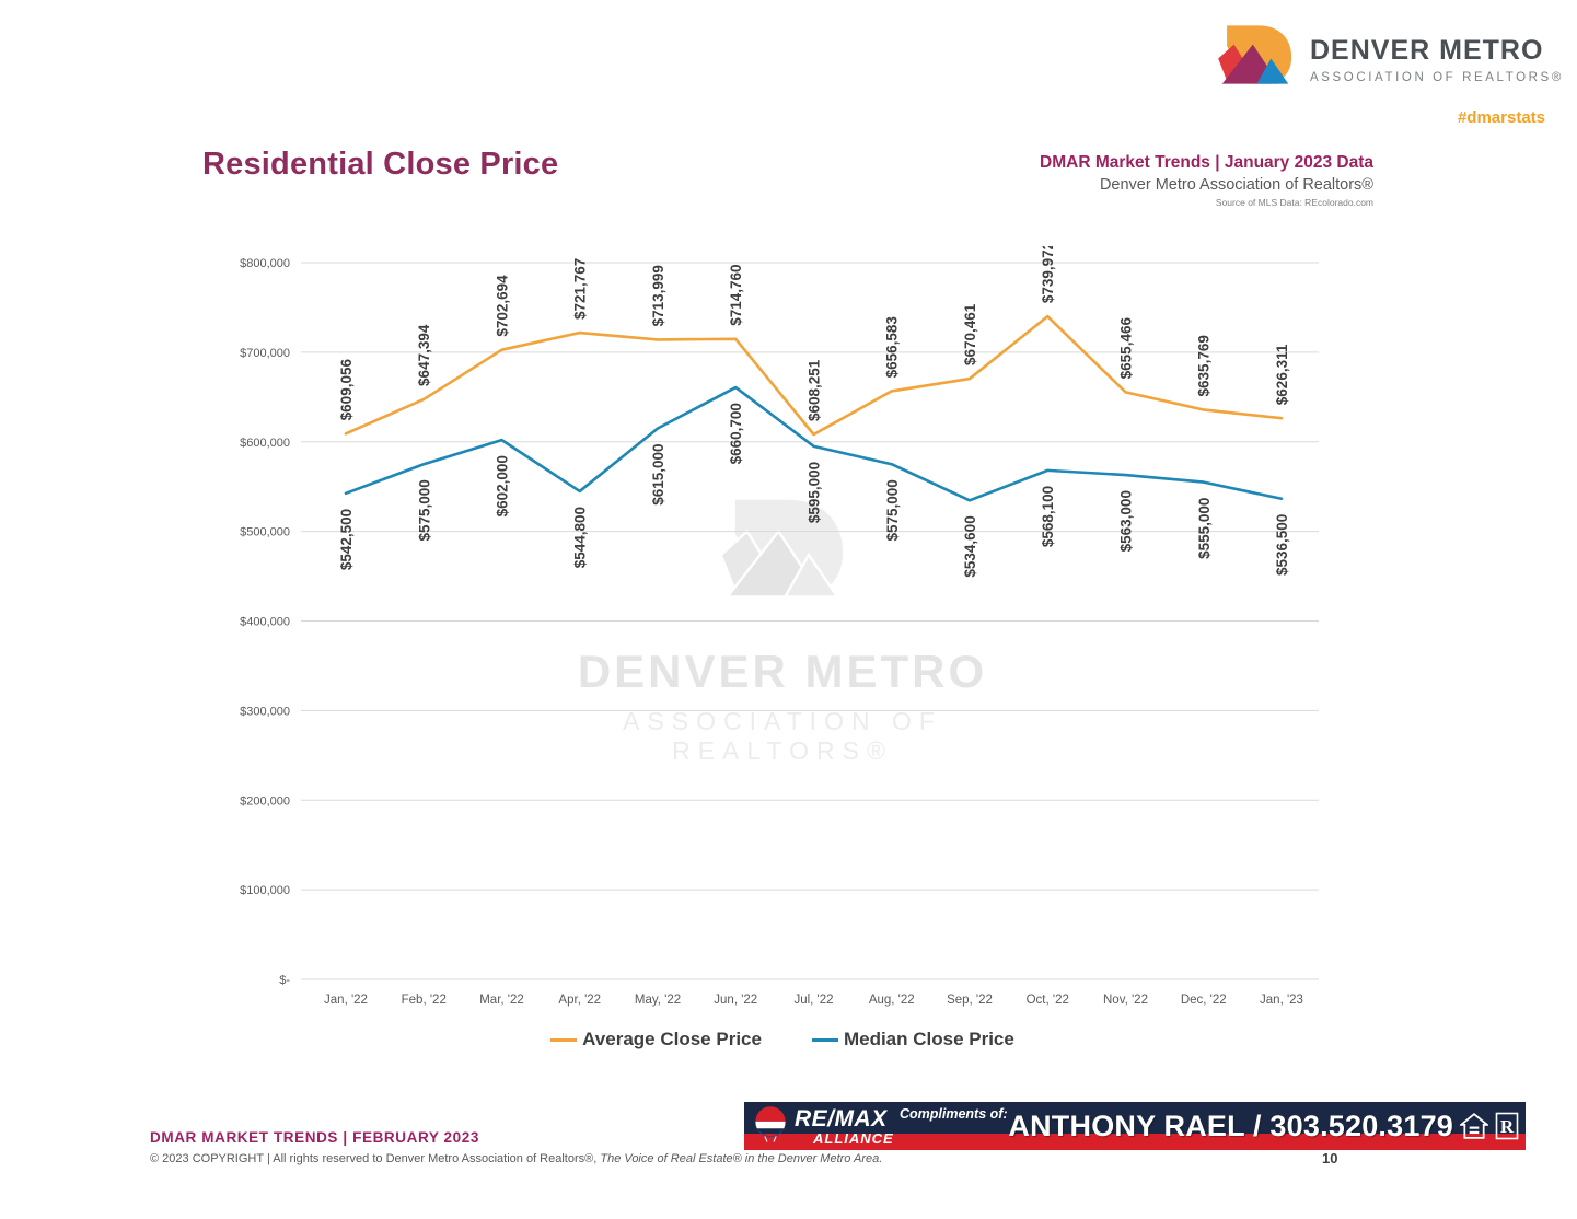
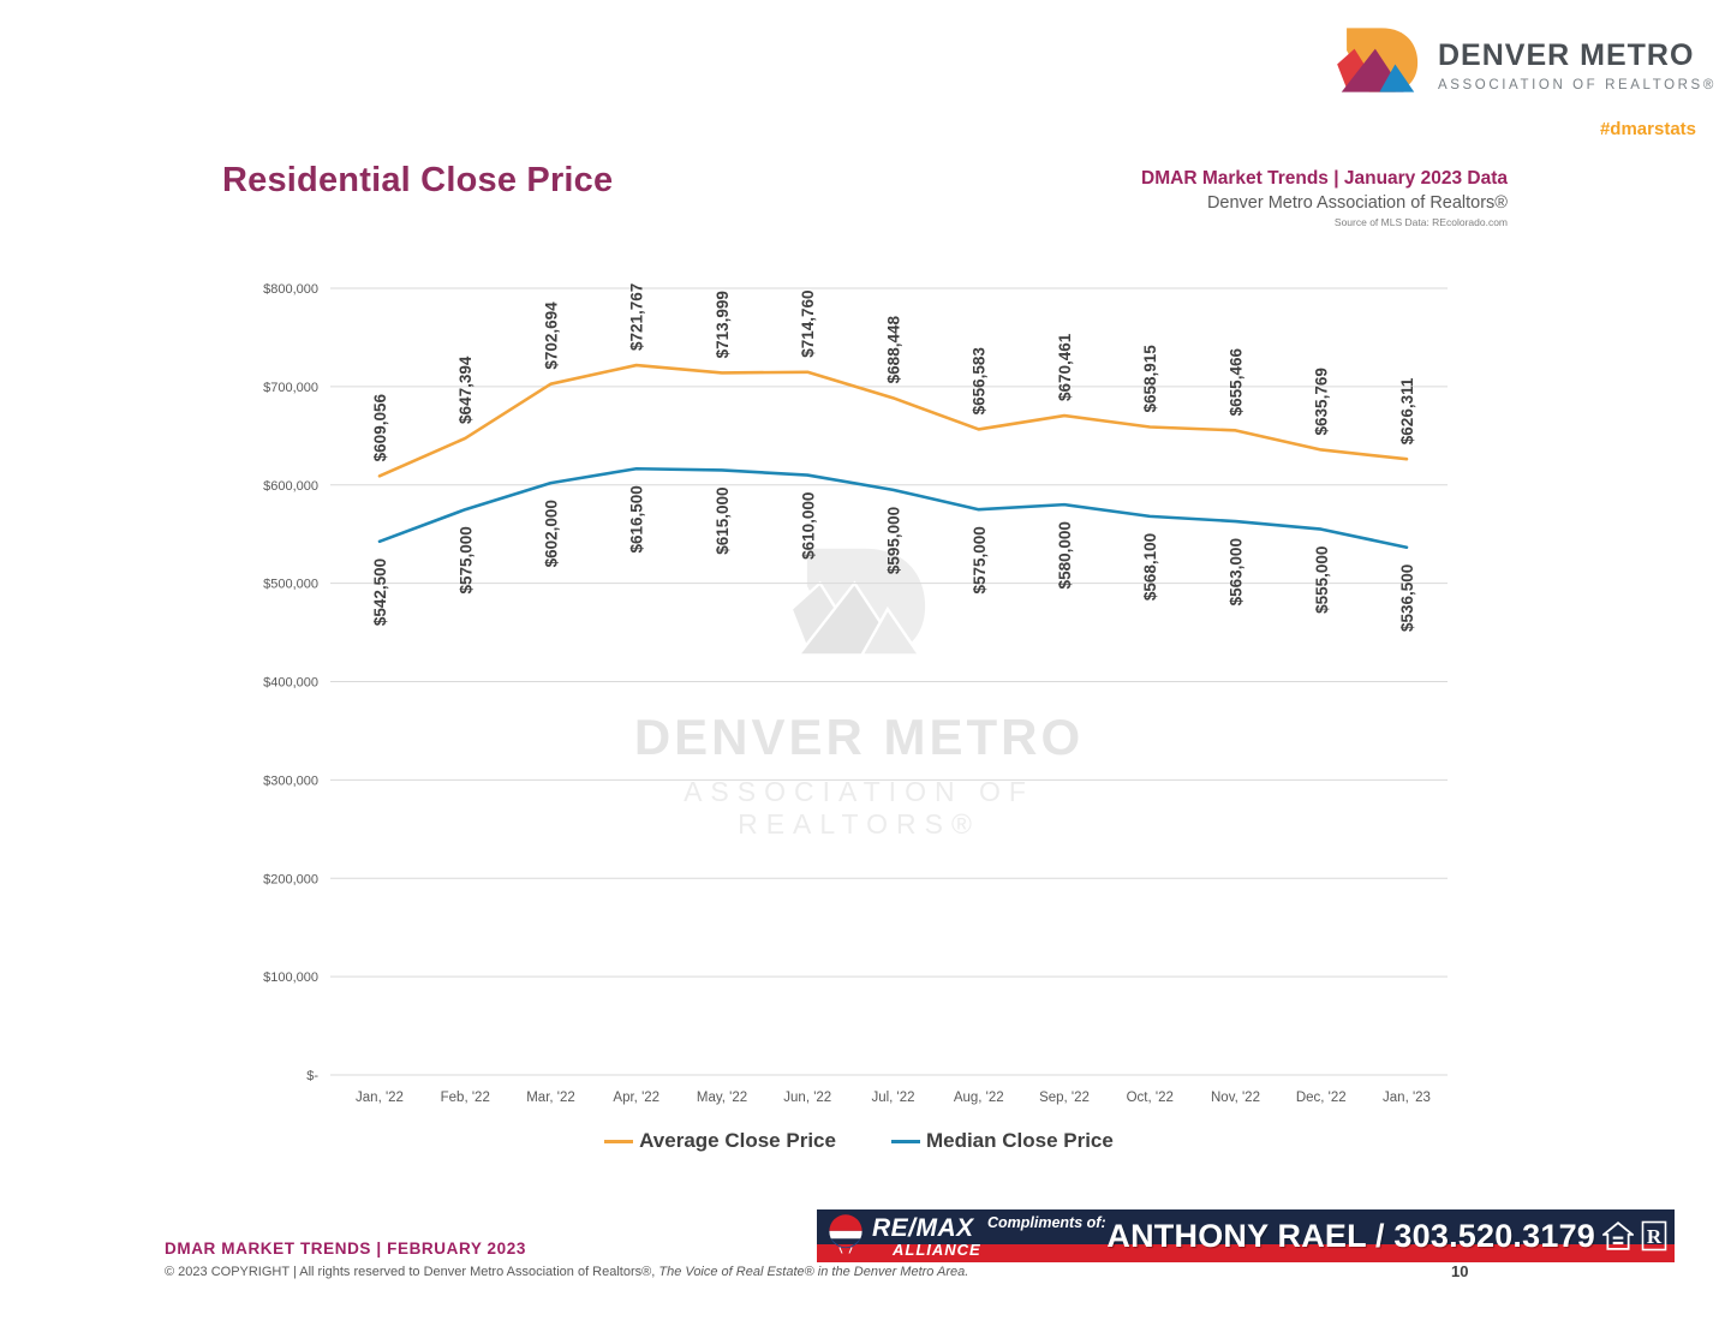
Median Close Price/Apr, '22: $544,800 -> $616,500
Median Close Price/Jun, '22: $660,700 -> $610,000
Average Close Price/Jul, '22: $608,251 -> $688,448
Median Close Price/Sep, '22: $534,600 -> $580,000
Average Close Price/Oct, '22: $739,972 -> $658,915
